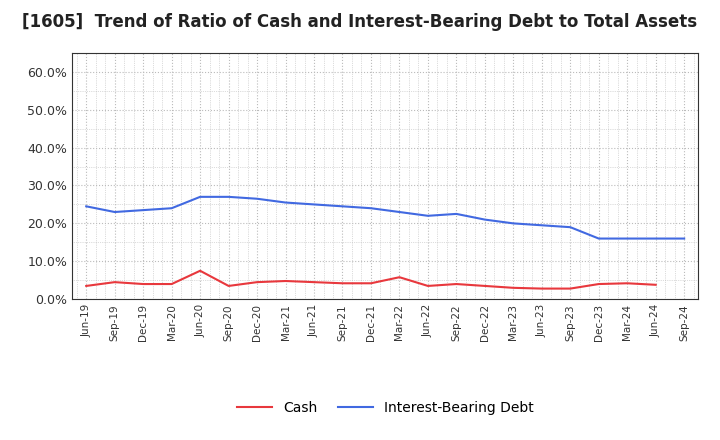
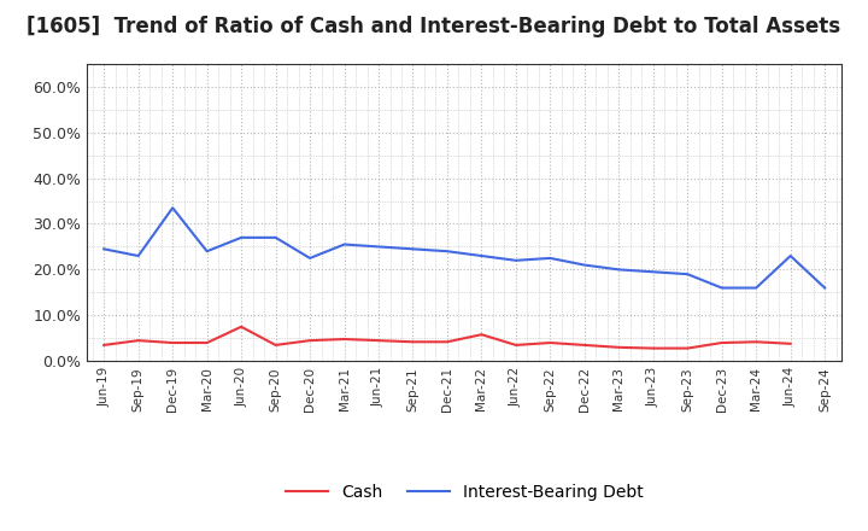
Interest-Bearing Debt/Dec-19: 23.5% -> 33.5%
Interest-Bearing Debt/Dec-20: 26.5% -> 22.5%
Interest-Bearing Debt/Jun-24: 16.0% -> 23.0%
